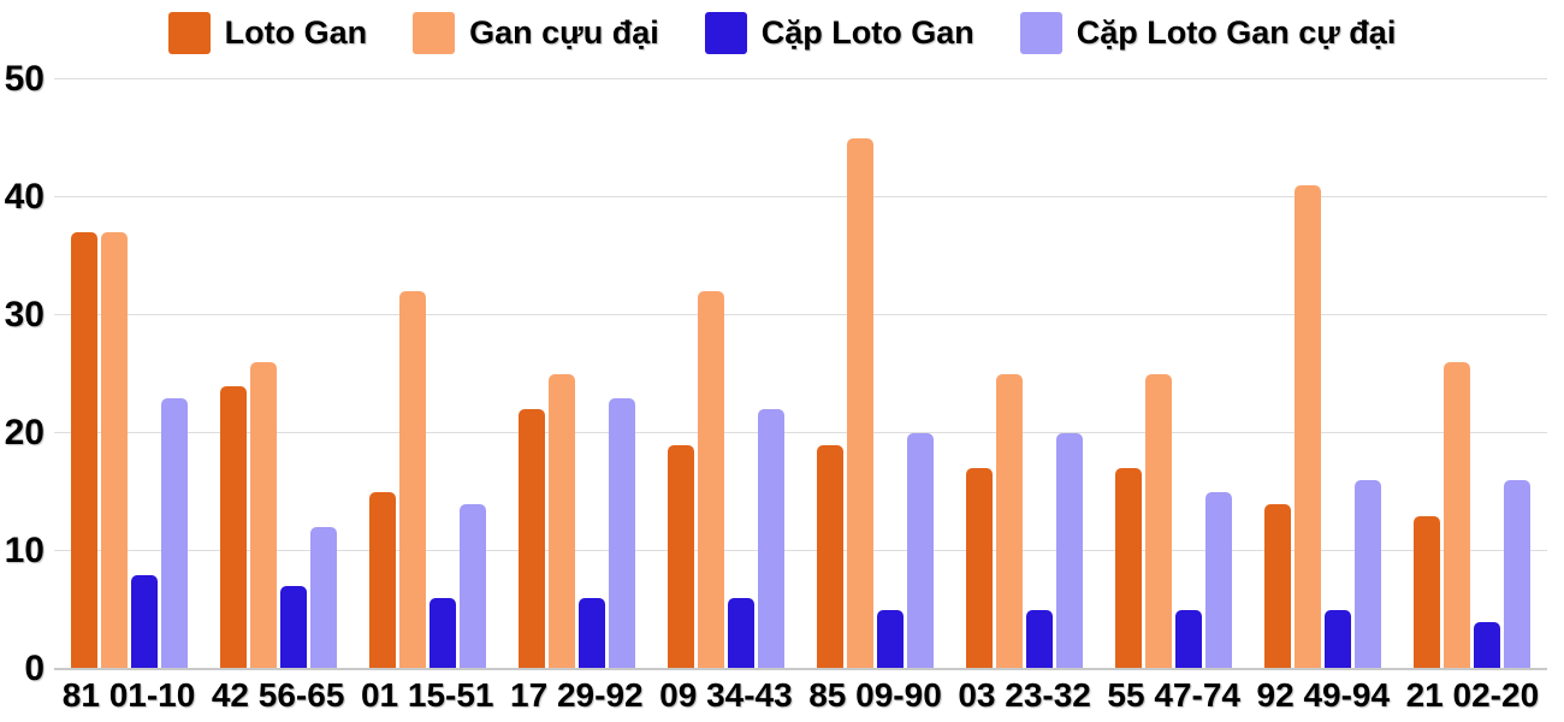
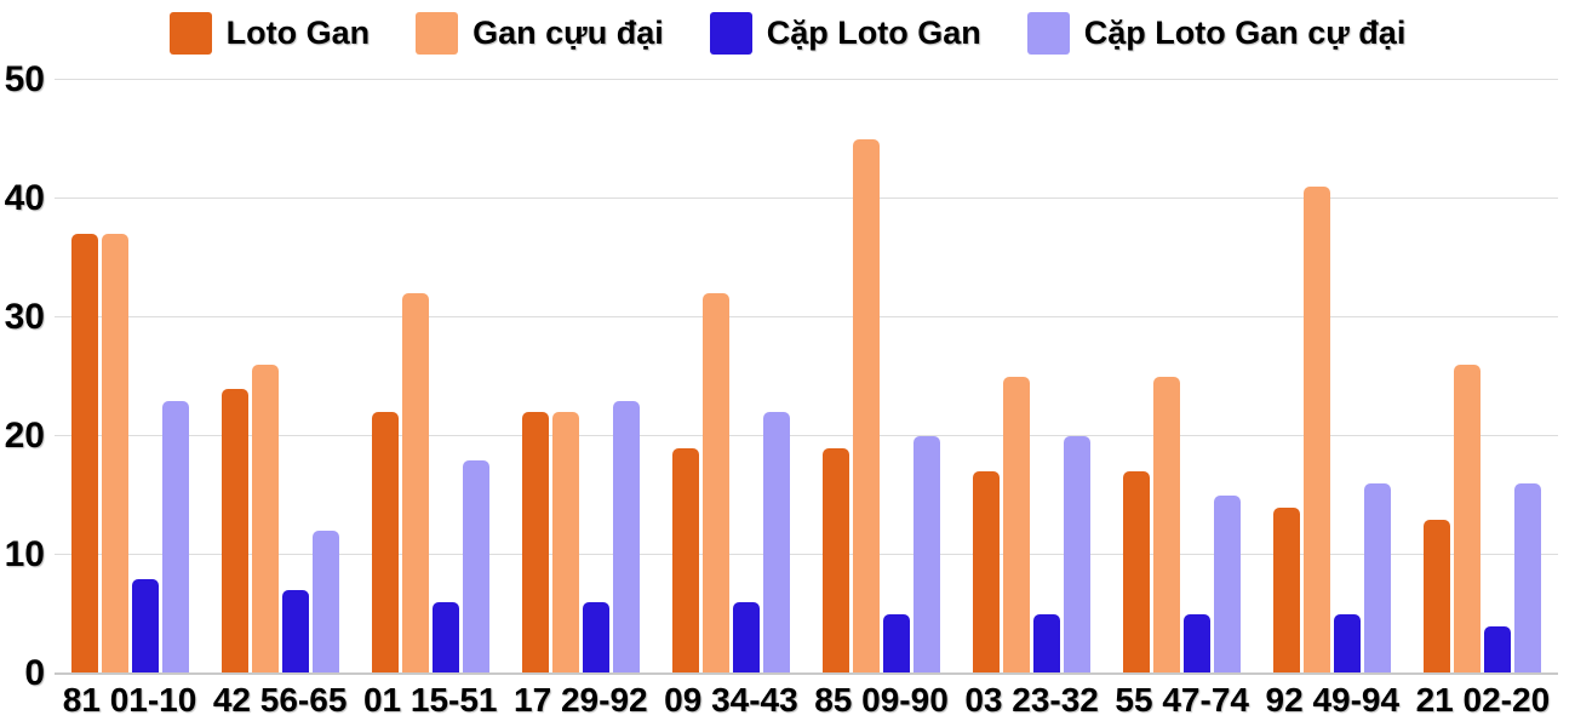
Loto Gan/01 15-51: 15 -> 22
Cặp Loto Gan cự đại/01 15-51: 14 -> 18
Gan cựu đại/17 29-92: 25 -> 22
